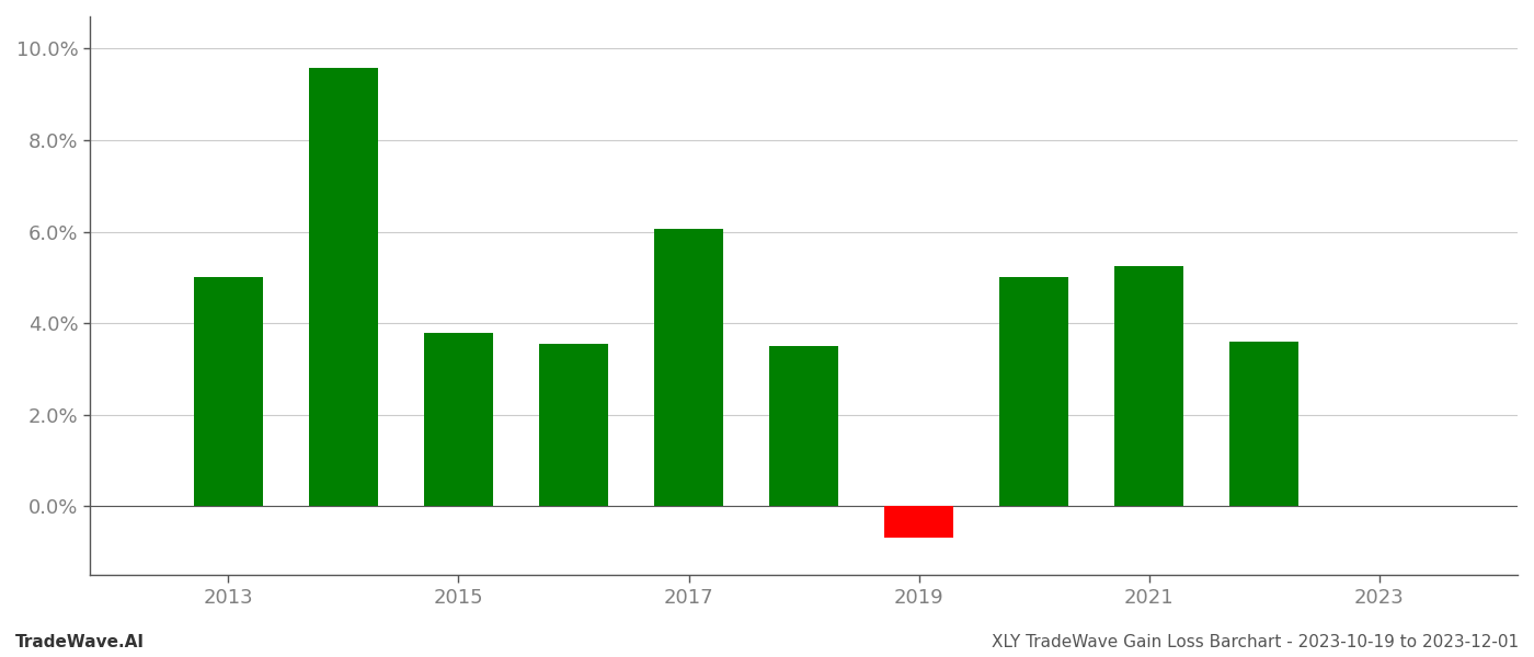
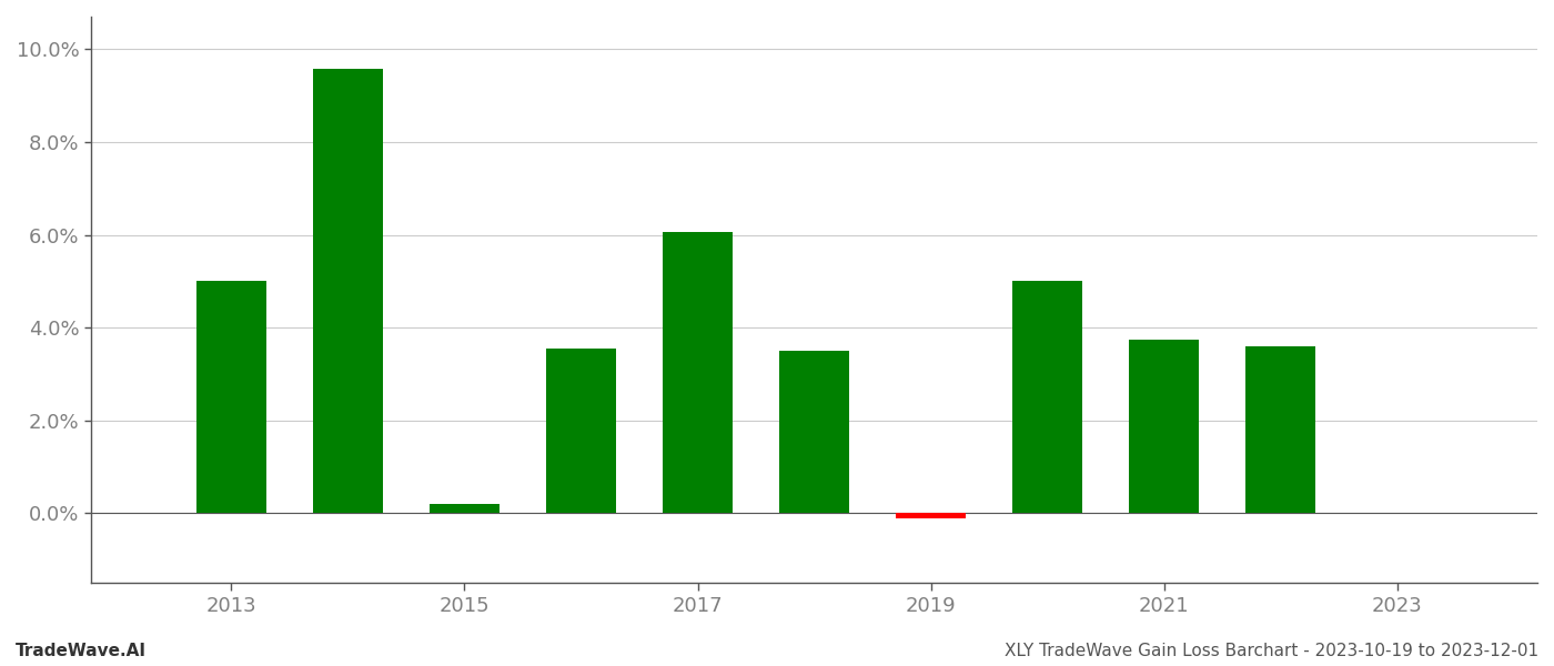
2015: 3.78% -> 0.20%
2019: -0.68% -> -0.10%
2021: 5.25% -> 3.75%
